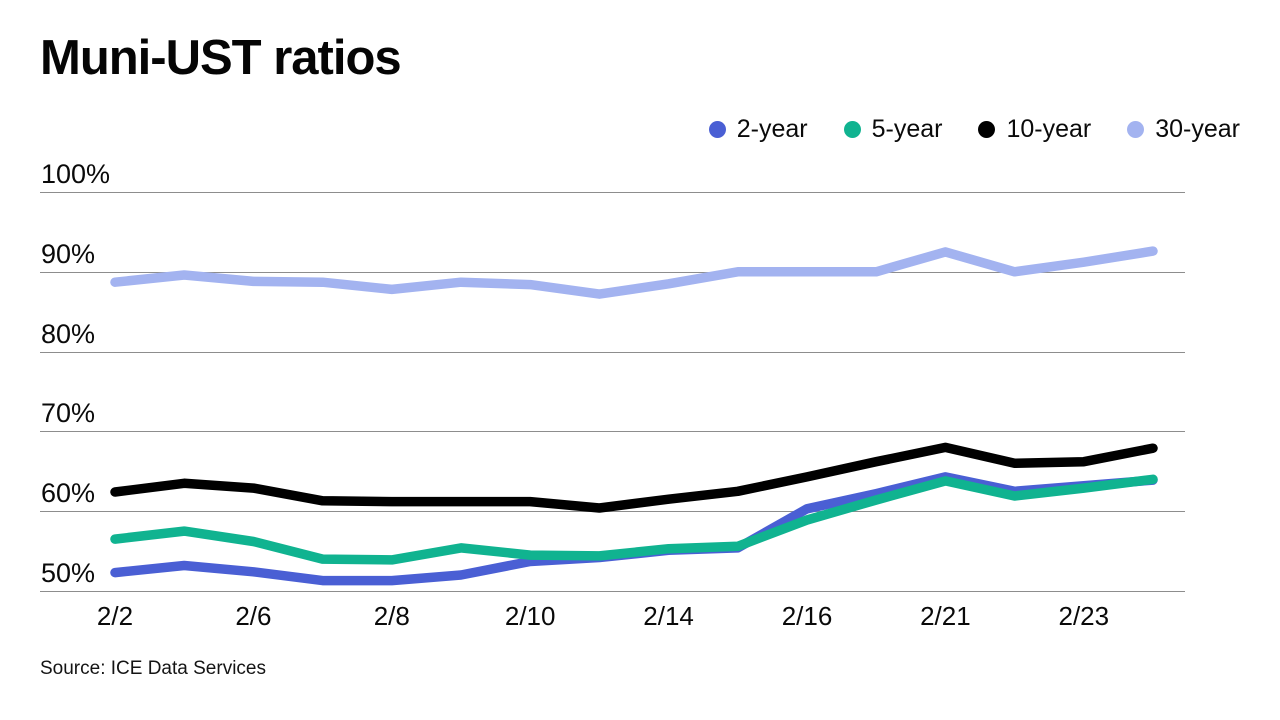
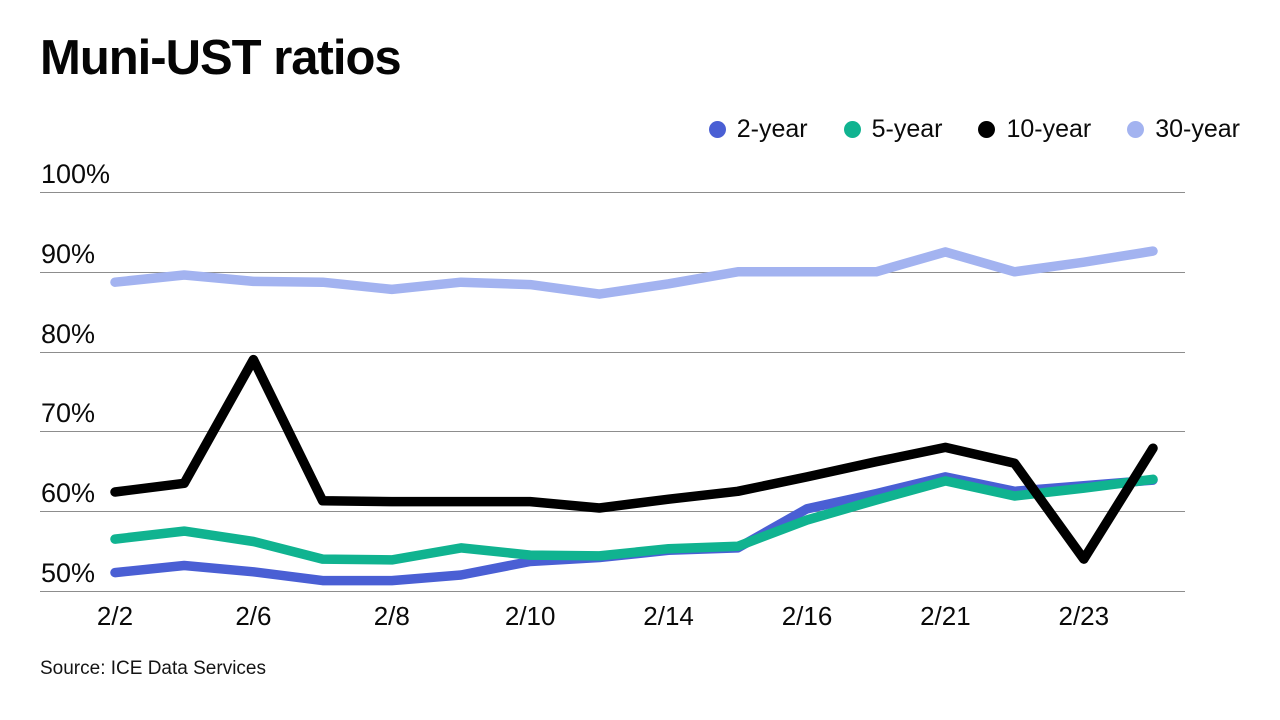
10-year/2/6: 63% -> 79%
10-year/2/23: 66% -> 54%
